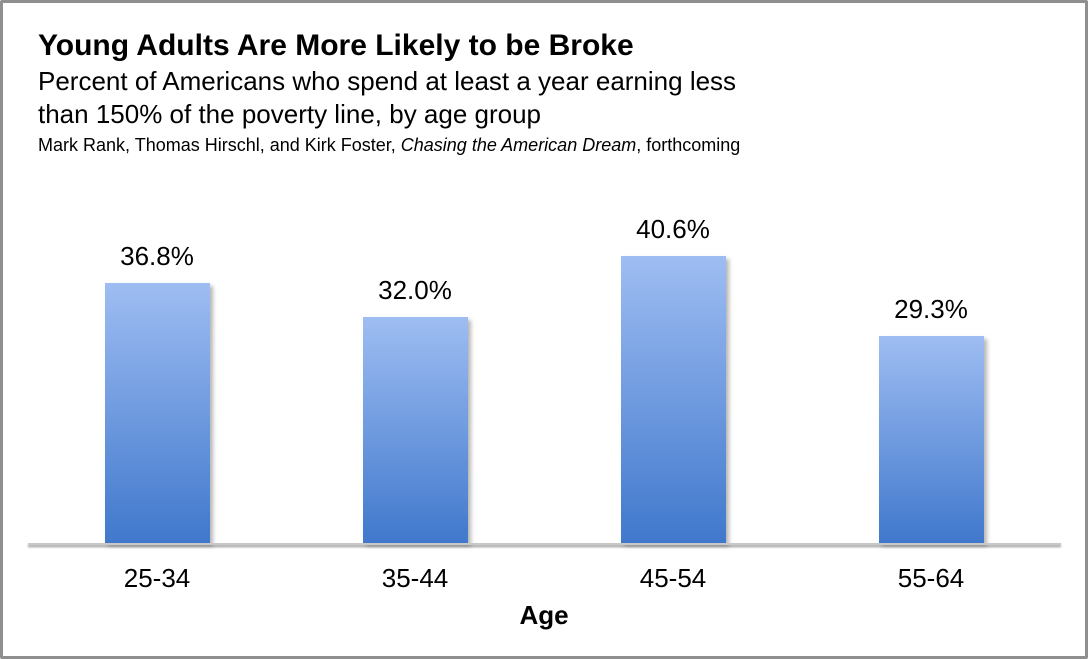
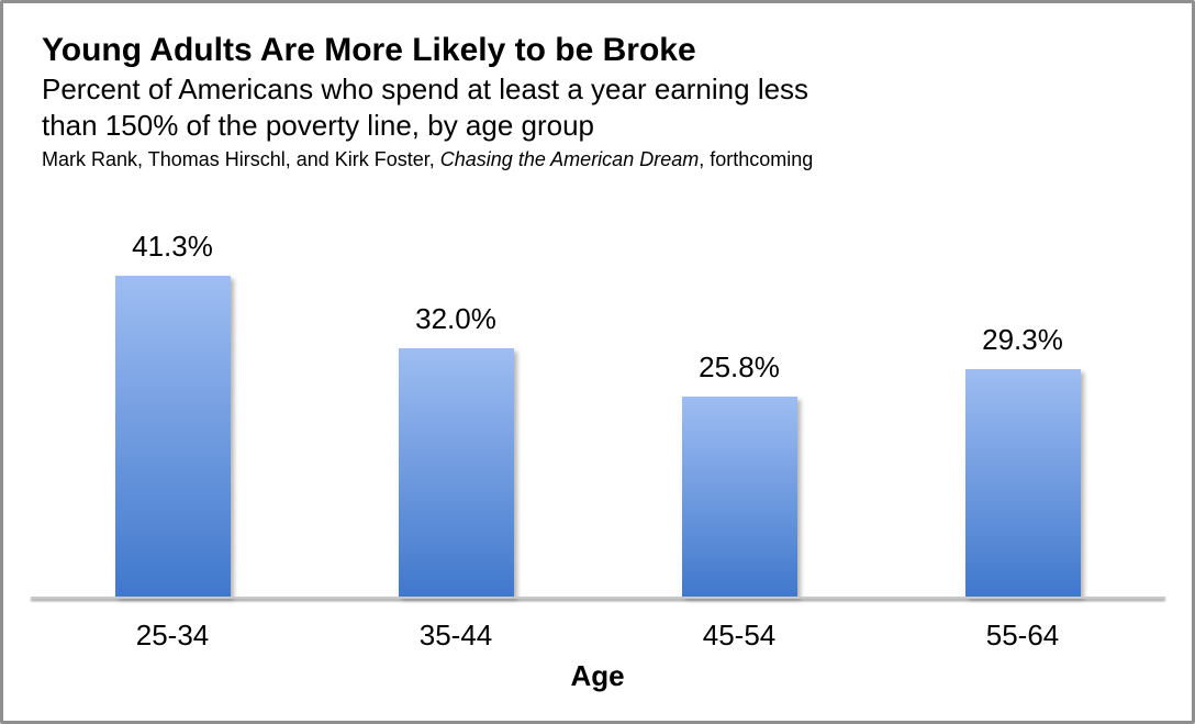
25-34: 36.8% -> 41.3%
45-54: 40.6% -> 25.8%
